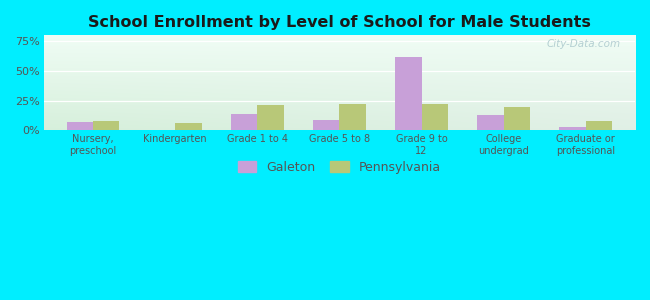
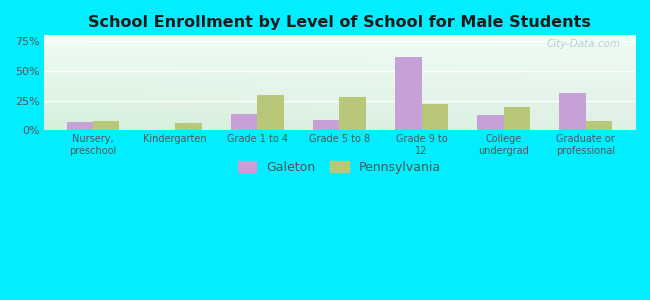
Pennsylvania/Grade 1 to 4: 21% -> 30%
Pennsylvania/Grade 5 to 8: 22% -> 28%
Galeton/Graduate or professional: 3% -> 31%
